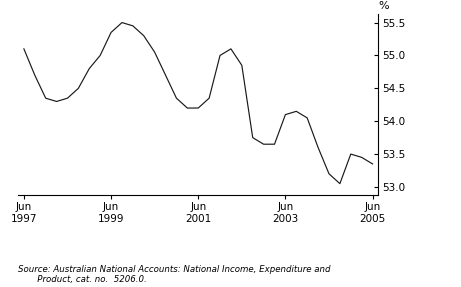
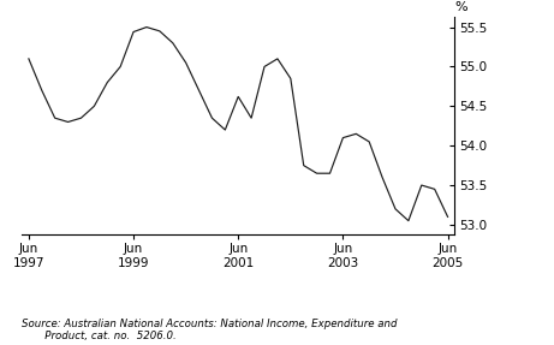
Jun 1999: 55.35 -> 55.44
Jun 2001: 54.20 -> 54.62
Jun 2005: 53.35 -> 53.10
